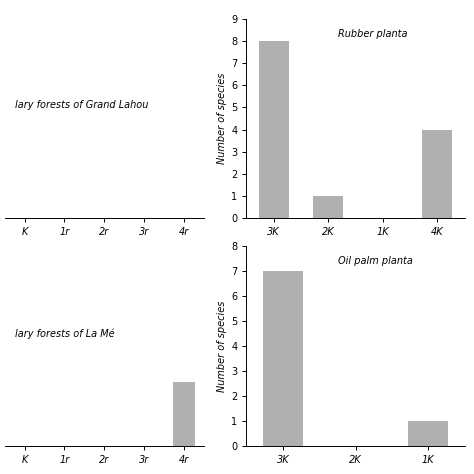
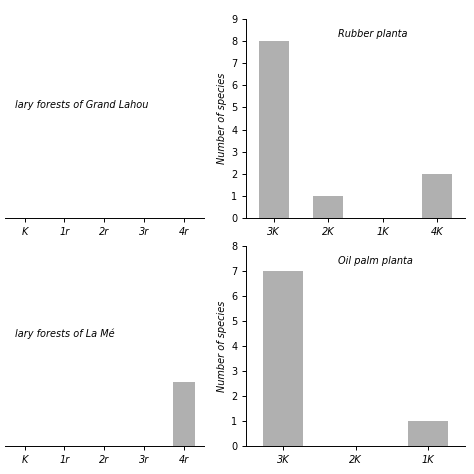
4K: 4 -> 2
